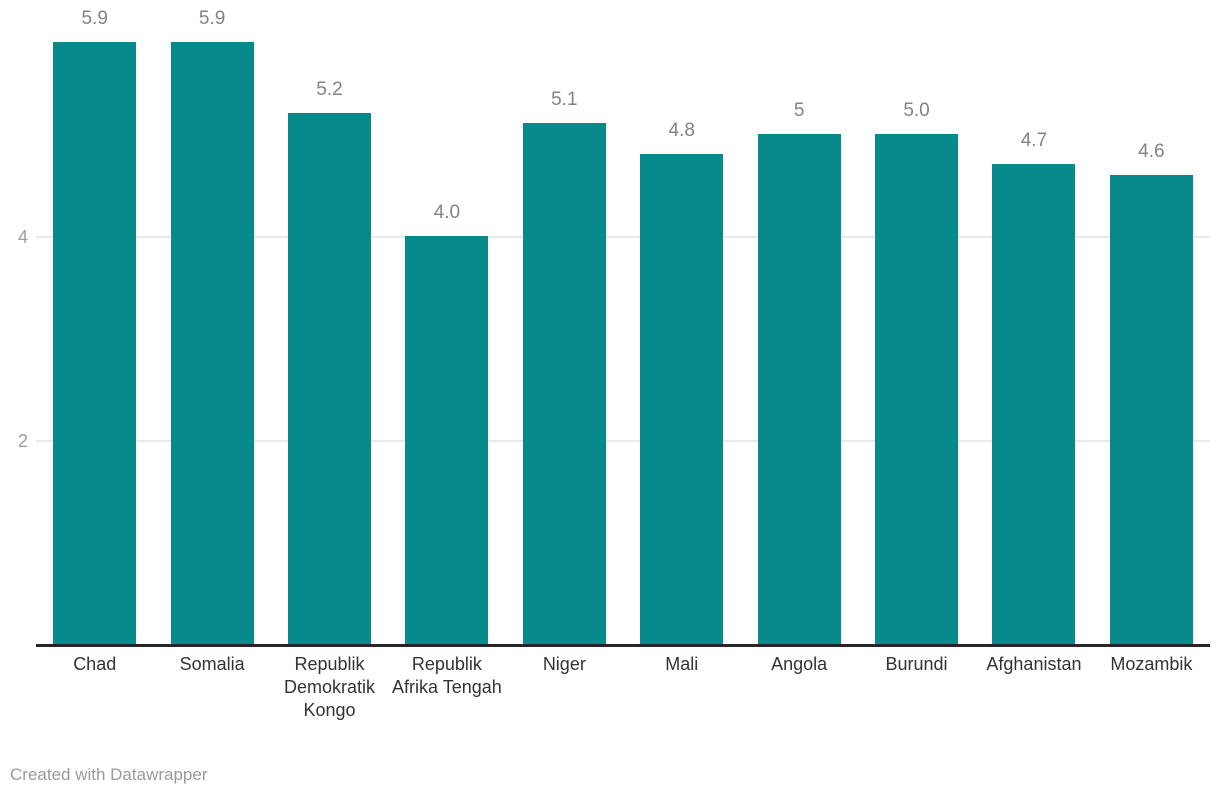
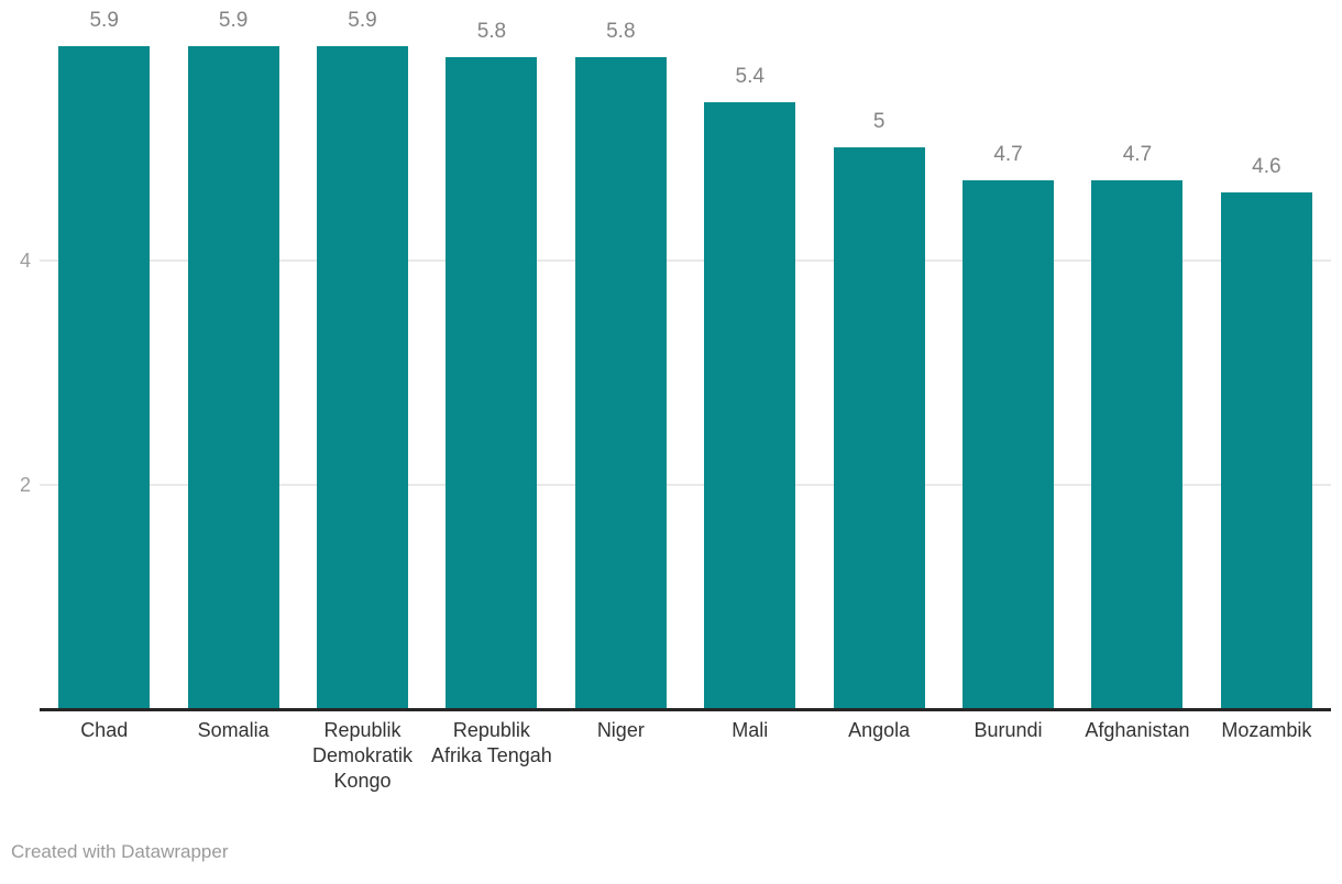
Republik Demokratik Kongo: 5.2 -> 5.9
Republik Afrika Tengah: 4.0 -> 5.8
Niger: 5.1 -> 5.8
Mali: 4.8 -> 5.4
Burundi: 5.0 -> 4.7
